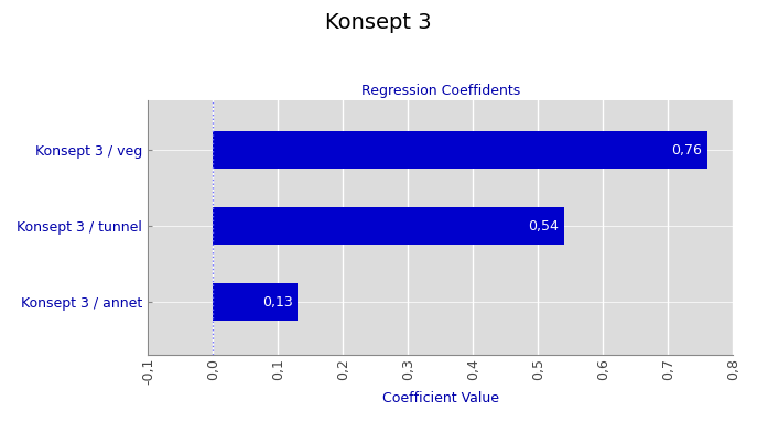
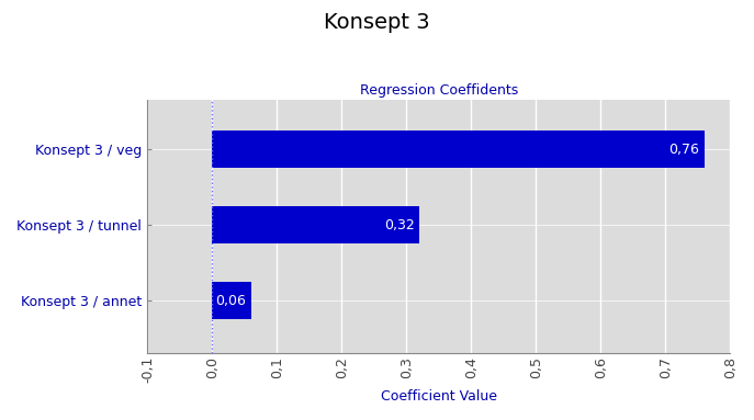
Konsept 3 / tunnel: 0,54 -> 0,32
Konsept 3 / annet: 0,13 -> 0,06
